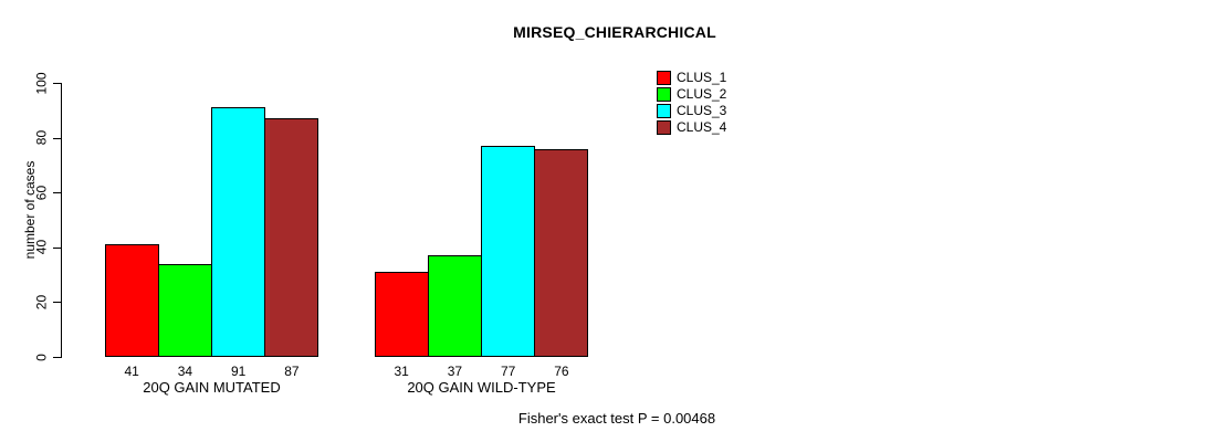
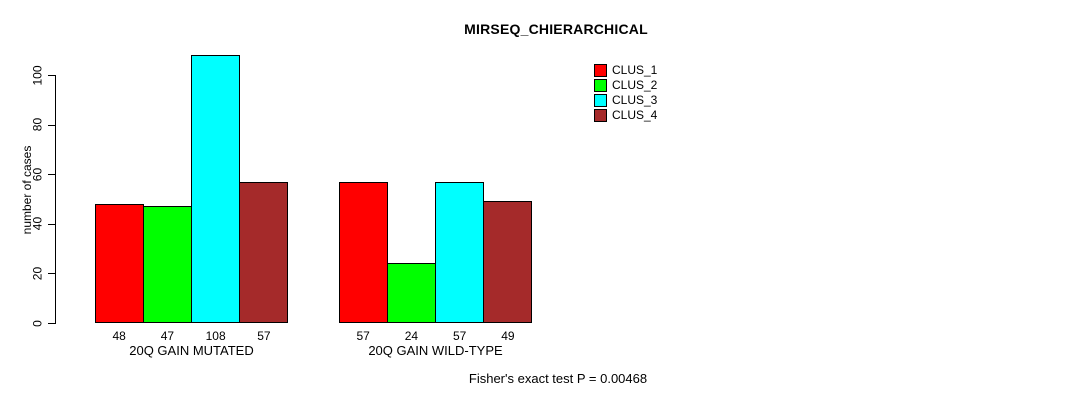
CLUS_1/20Q GAIN MUTATED: 41 -> 48
CLUS_2/20Q GAIN MUTATED: 34 -> 47
CLUS_3/20Q GAIN MUTATED: 91 -> 108
CLUS_4/20Q GAIN MUTATED: 87 -> 57
CLUS_1/20Q GAIN WILD-TYPE: 31 -> 57
CLUS_2/20Q GAIN WILD-TYPE: 37 -> 24
CLUS_3/20Q GAIN WILD-TYPE: 77 -> 57
CLUS_4/20Q GAIN WILD-TYPE: 76 -> 49
